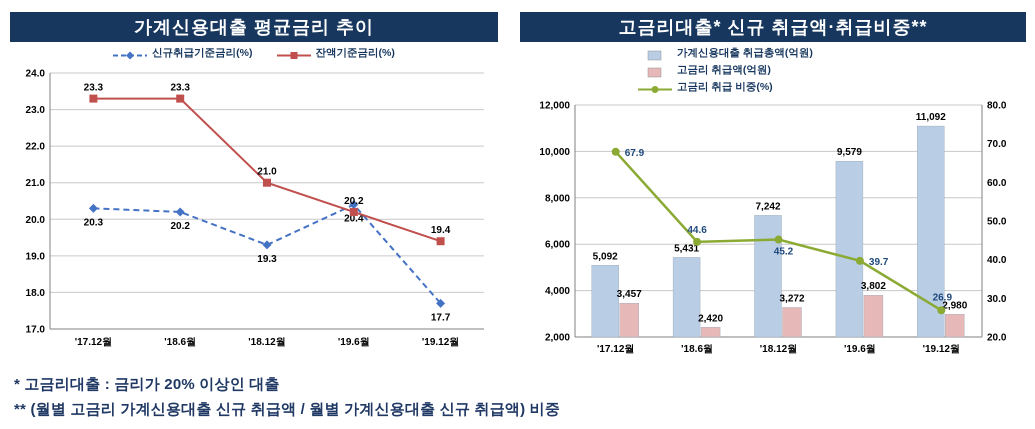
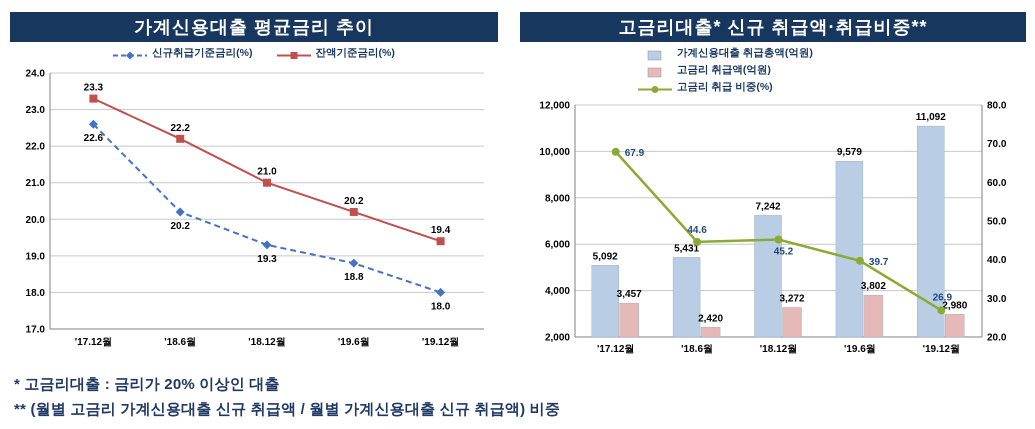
가계신용대출 평균금리 추이/신규취급기준금리(%)/'17.12월: 20.3 -> 22.6
가계신용대출 평균금리 추이/잔액기준금리(%)/'18.6월: 23.3 -> 22.2
가계신용대출 평균금리 추이/신규취급기준금리(%)/'19.6월: 20.4 -> 18.8
가계신용대출 평균금리 추이/신규취급기준금리(%)/'19.12월: 17.7 -> 18.0
